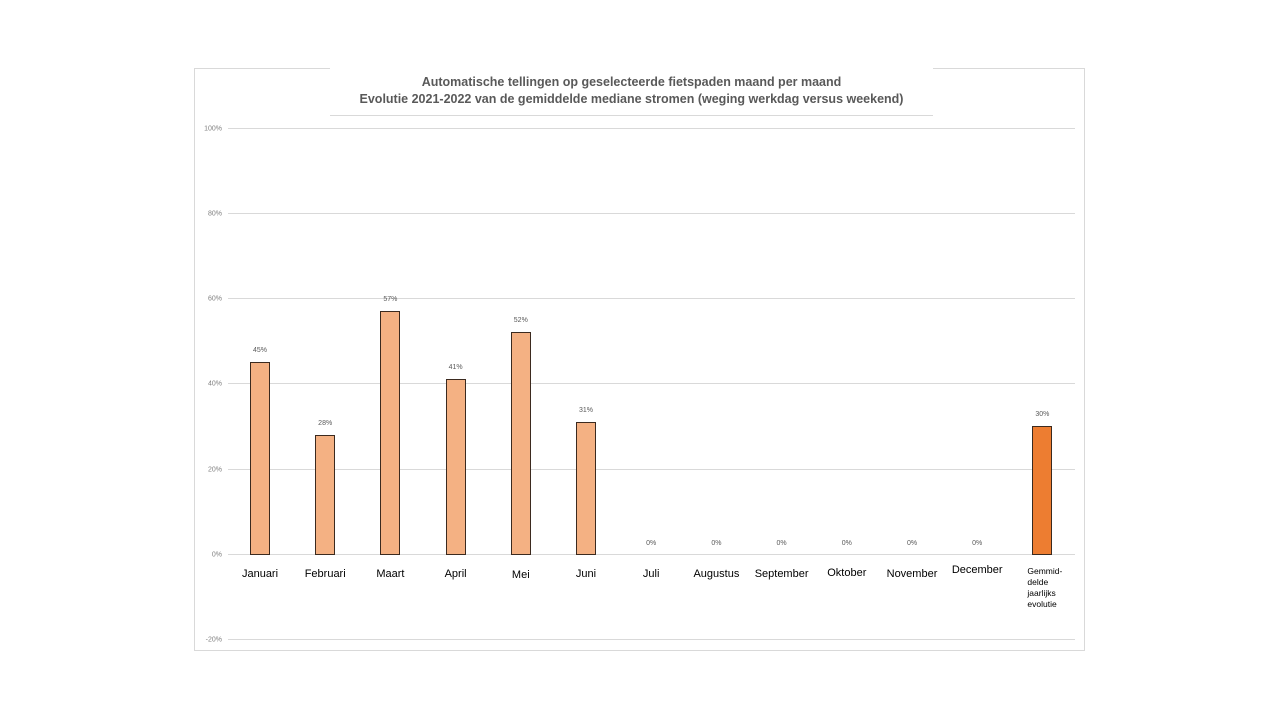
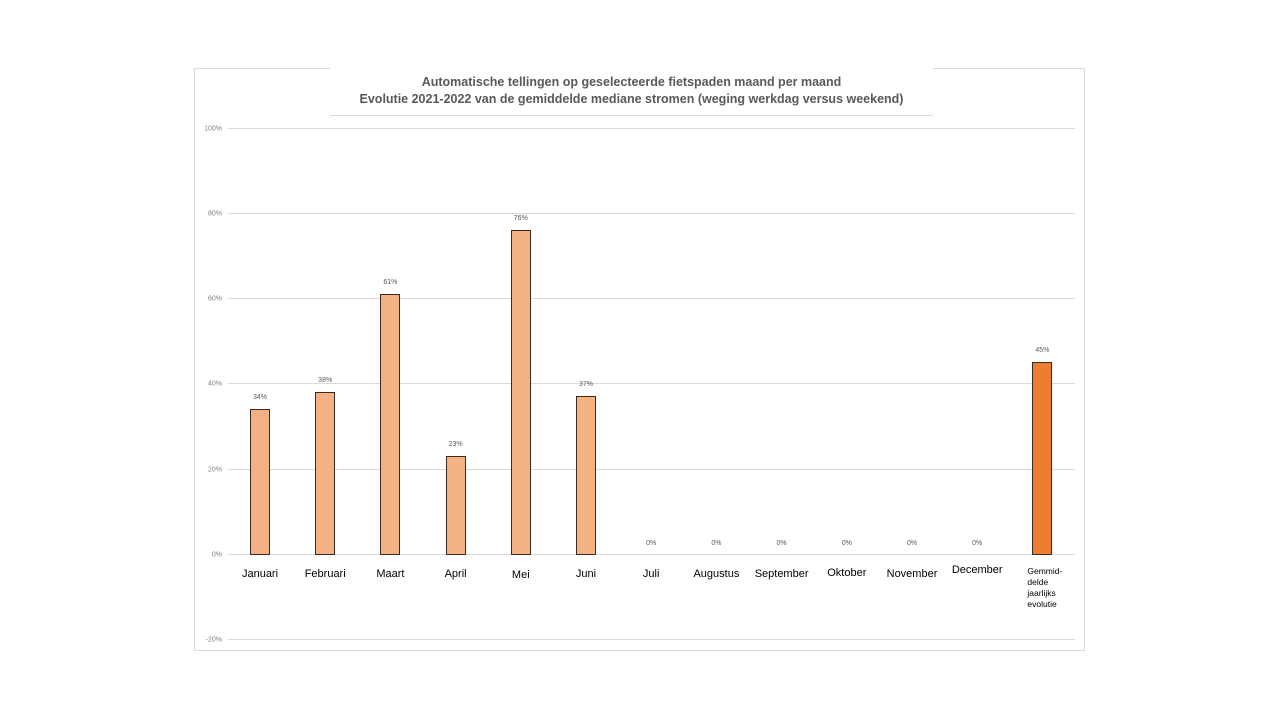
Januari: 45% -> 34%
Februari: 28% -> 38%
Maart: 57% -> 61%
April: 41% -> 23%
Mei: 52% -> 76%
Juni: 31% -> 37%
Gemmid- delde jaarlijks evolutie: 30% -> 45%
